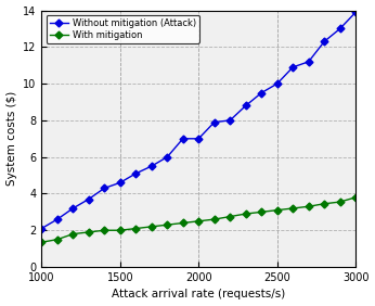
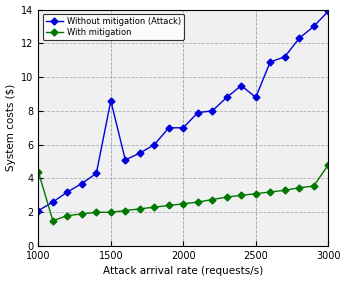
With mitigation/1000: 1.4 -> 4.4
Without mitigation (Attack)/1500: 4.6 -> 8.6
Without mitigation (Attack)/2500: 10.0 -> 8.8
With mitigation/3000: 3.8 -> 4.8
